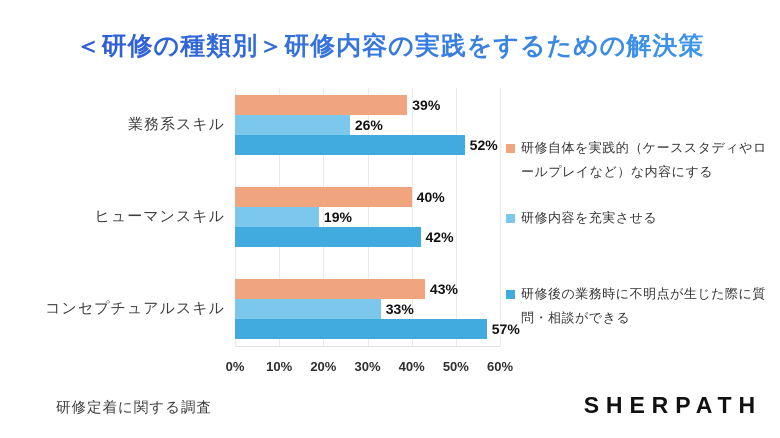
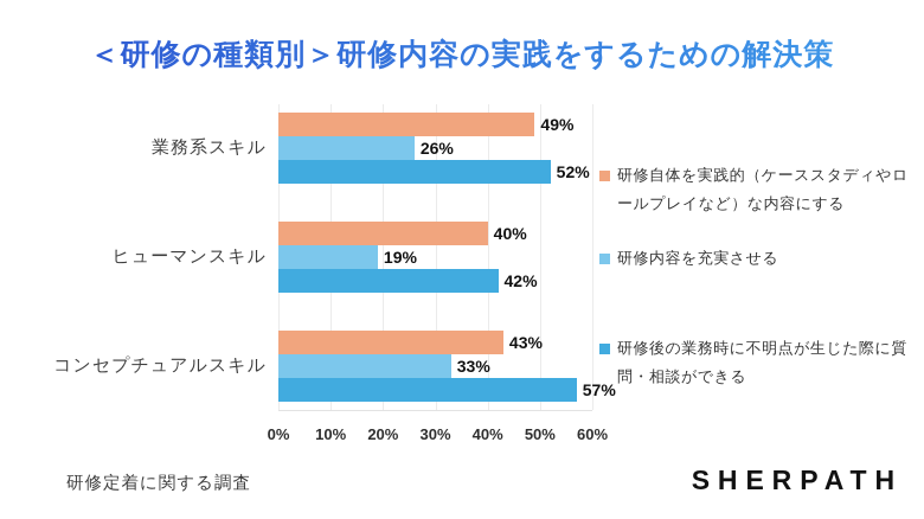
研修自体を実践的（ケーススタディやロールプレイなど）な内容にする/業務系スキル: 39% -> 49%
